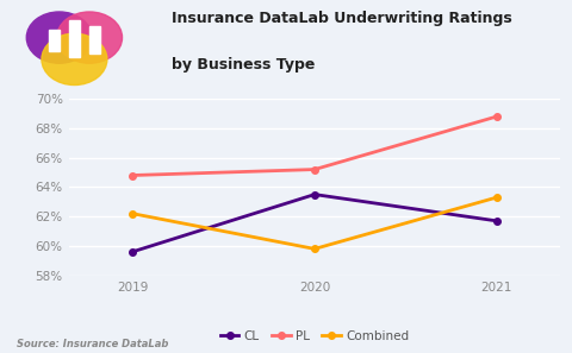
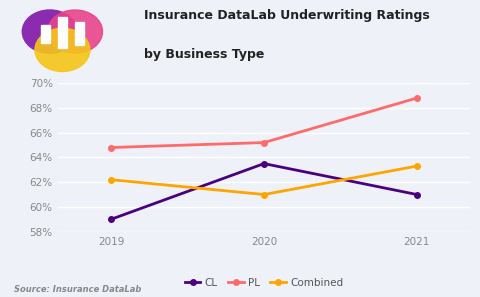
CL/2019: 59.6% -> 59.0%
Combined/2020: 59.8% -> 61.0%
CL/2021: 61.7% -> 61.0%
